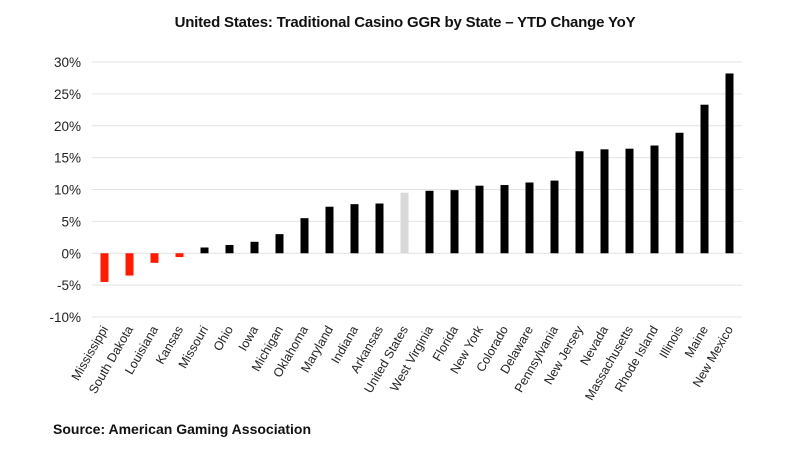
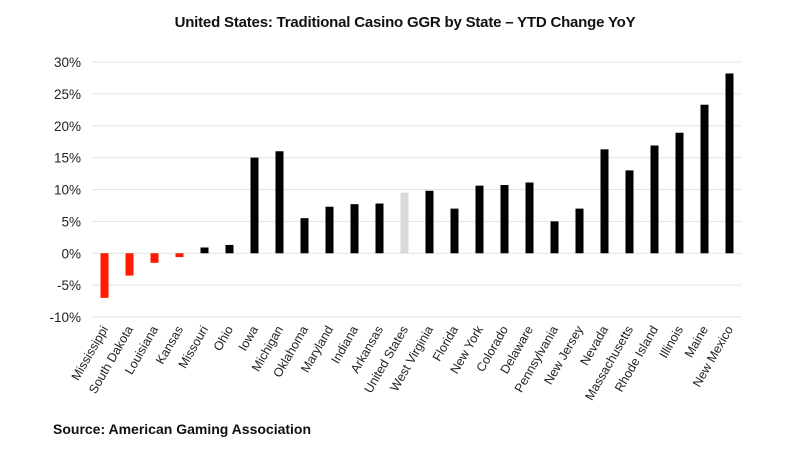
Mississippi: -4% -> -7%
Iowa: 2% -> 15%
Michigan: 3% -> 16%
Florida: 10% -> 7%
Pennsylvania: 11% -> 5%
New Jersey: 16% -> 7%
Massachusetts: 16% -> 13%
